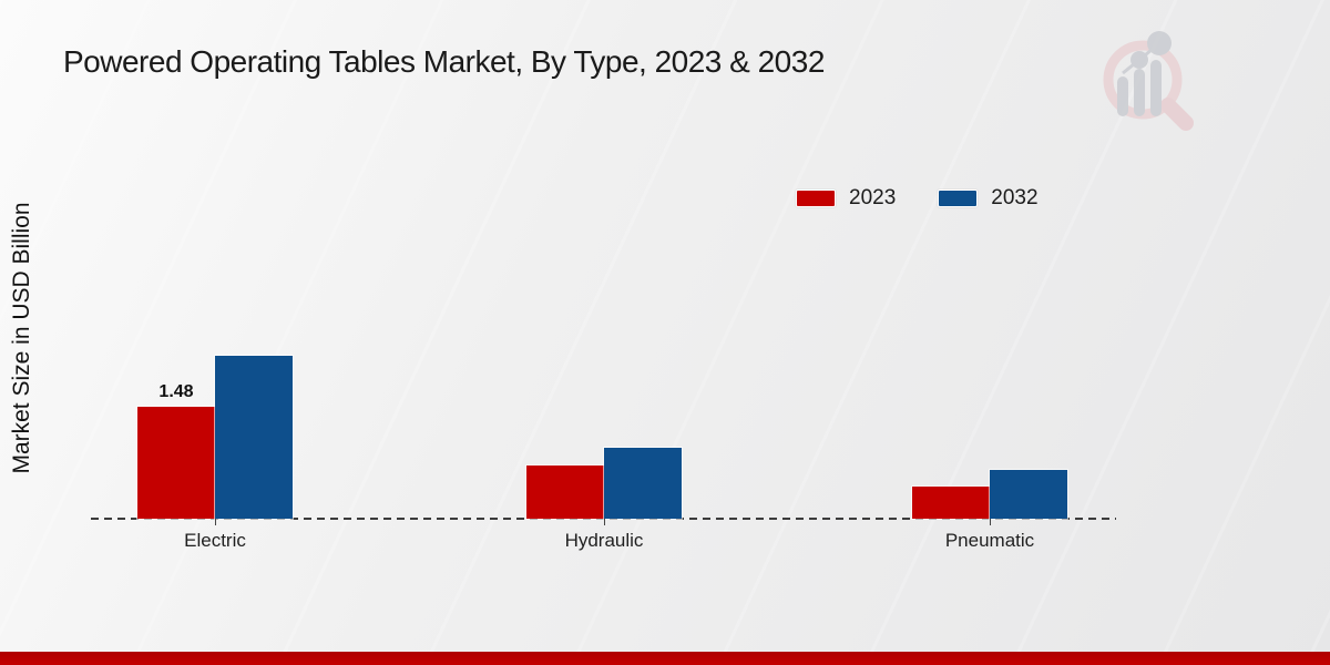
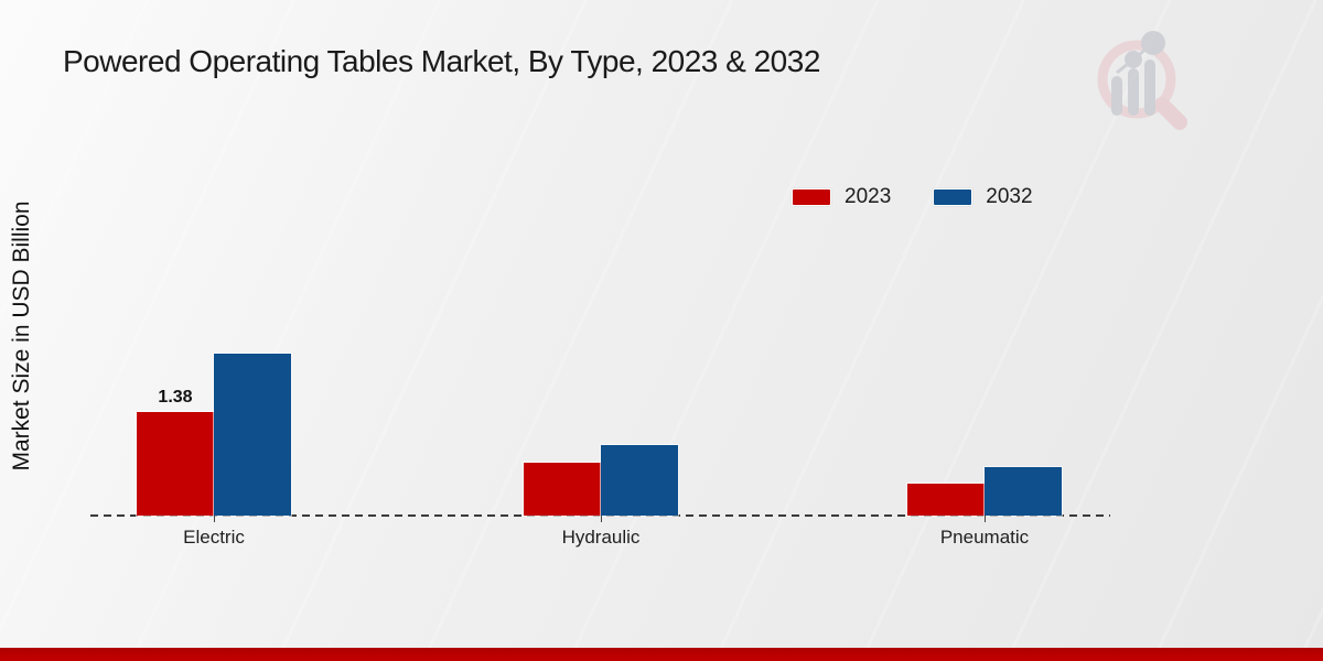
2023/Electric: 1.48 -> 1.38
